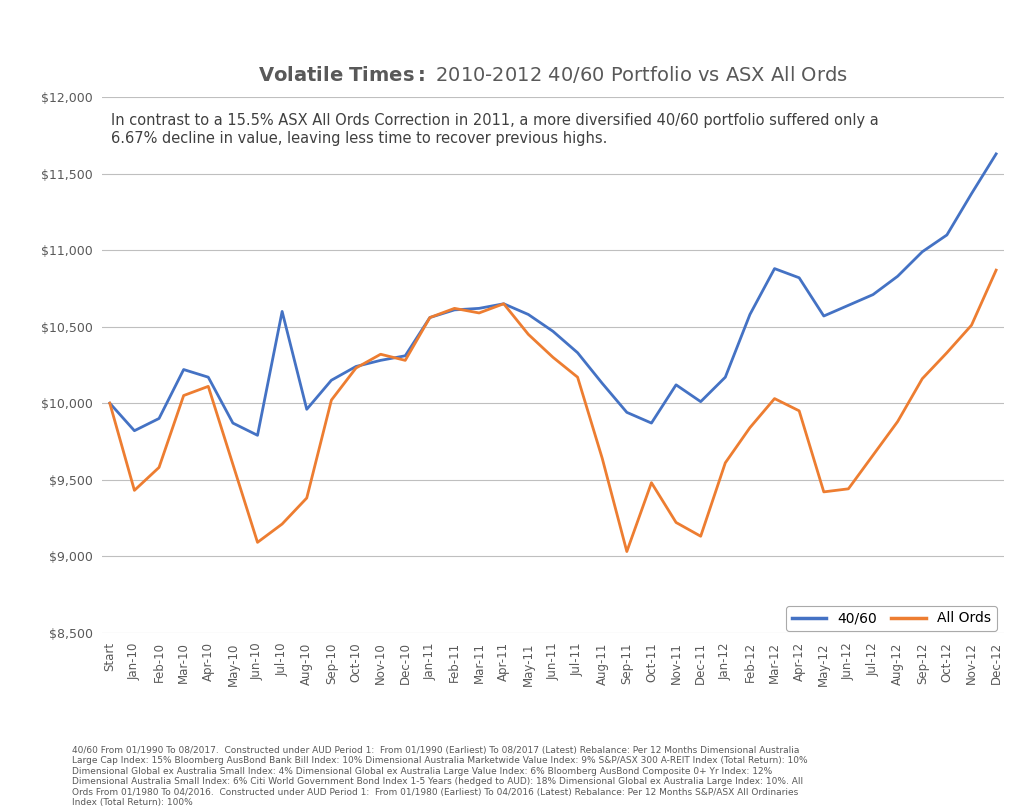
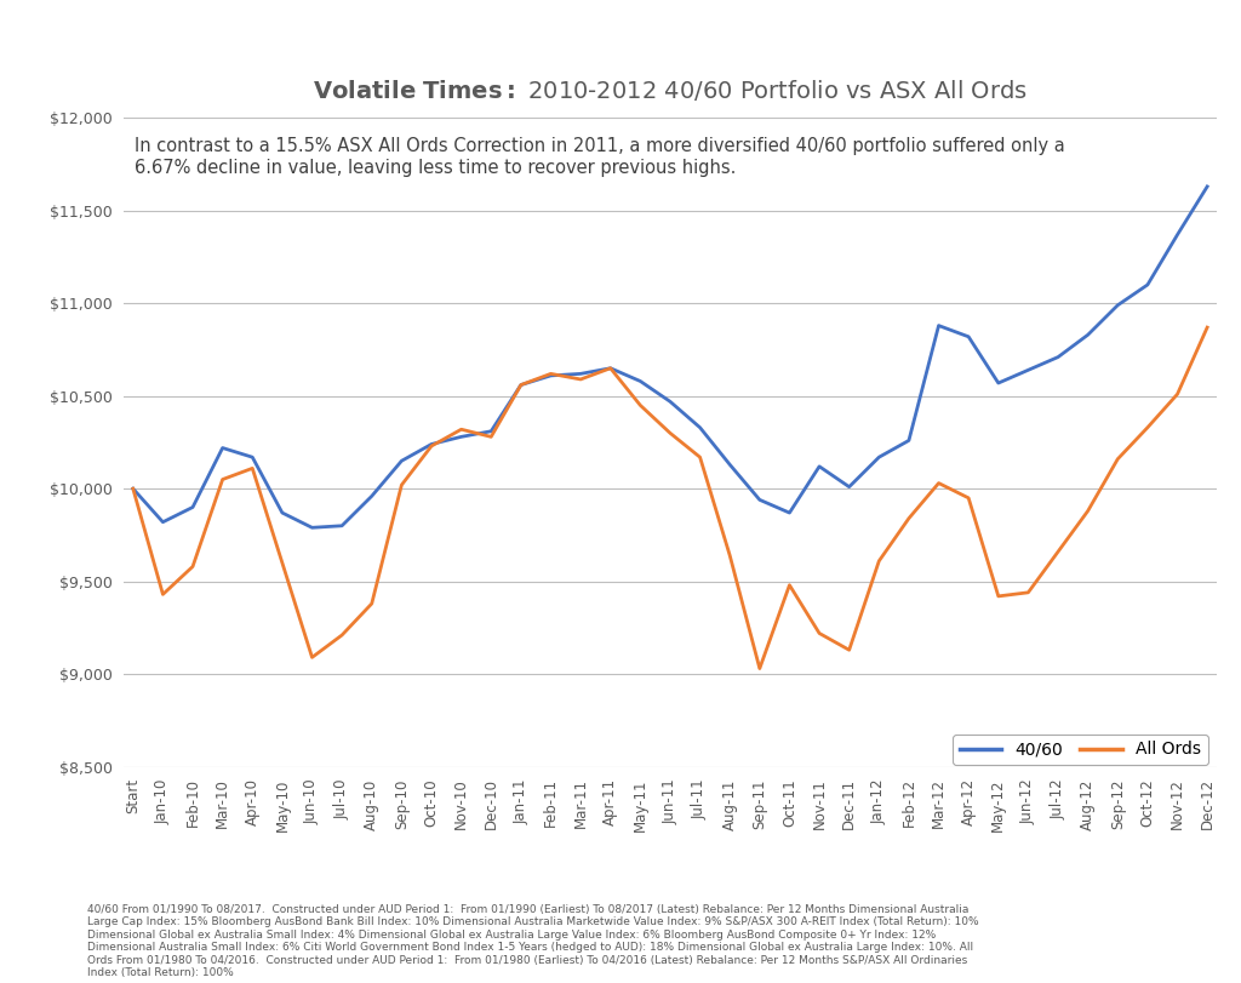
40/60/Jul-10: $10,600 -> $9,800
40/60/Feb-12: $10,580 -> $10,260
